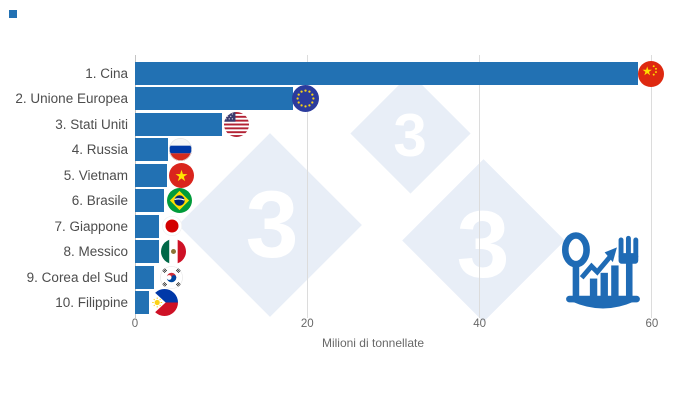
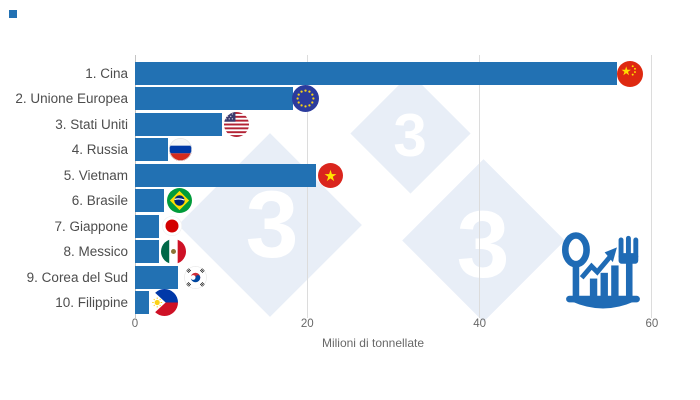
1. Cina: 58 -> 56
5. Vietnam: 4 -> 21
9. Corea del Sud: 2 -> 5
